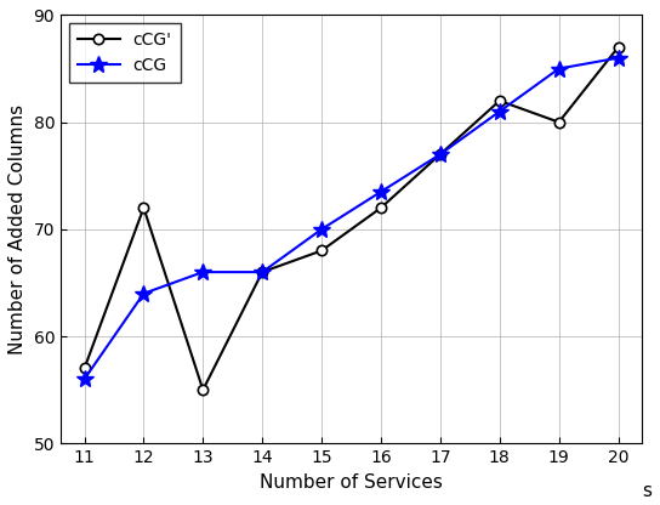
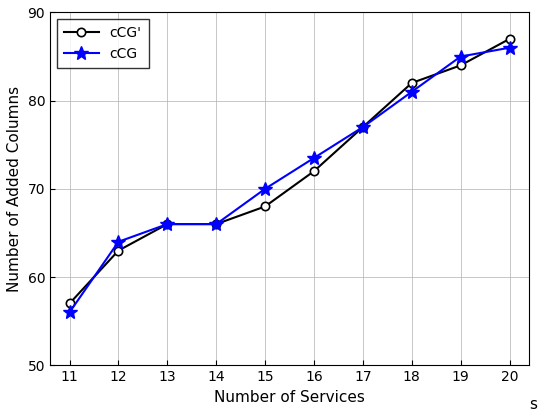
cCG'/12: 72 -> 63
cCG'/13: 55 -> 66
cCG'/19: 80 -> 84
